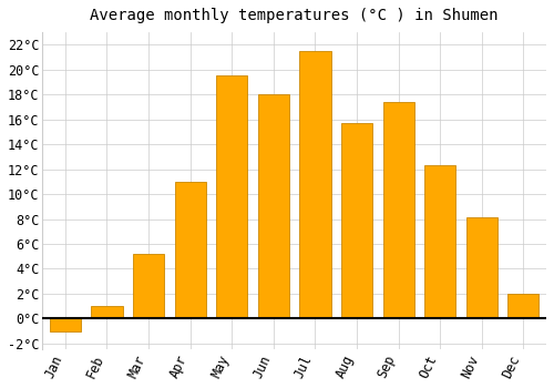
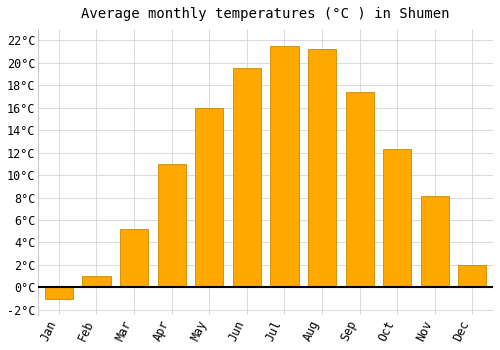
May: 19.5°C -> 16.0°C
Jun: 18.0°C -> 19.5°C
Aug: 15.7°C -> 21.2°C
